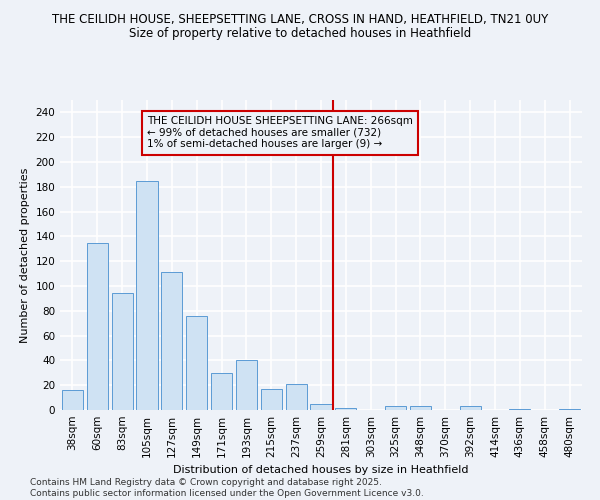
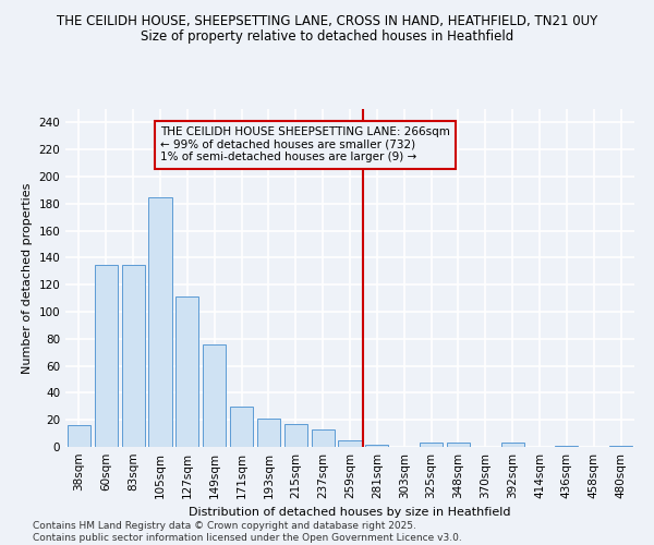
83sqm: 94 -> 135
193sqm: 40 -> 21
237sqm: 21 -> 13
